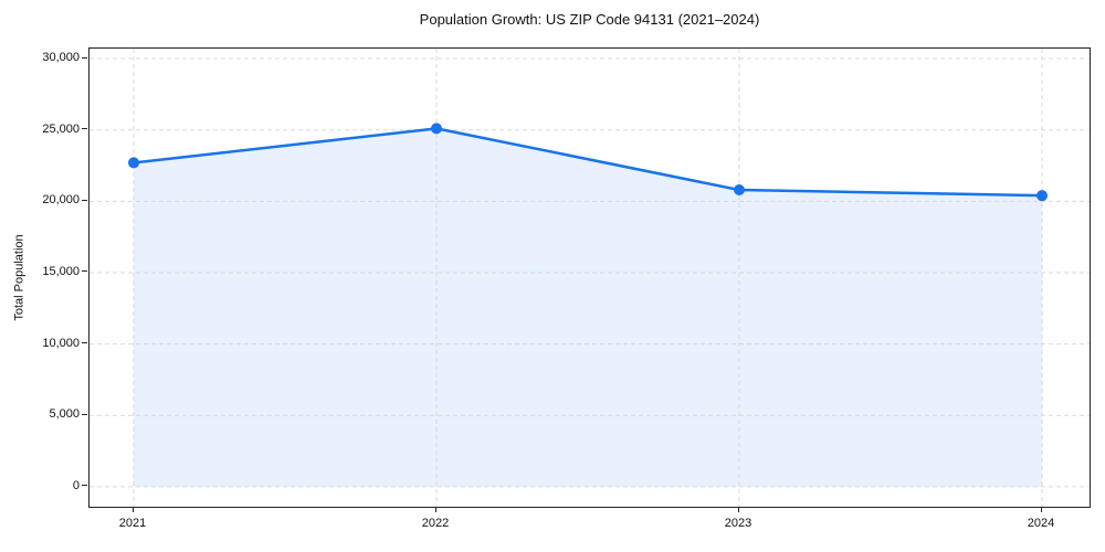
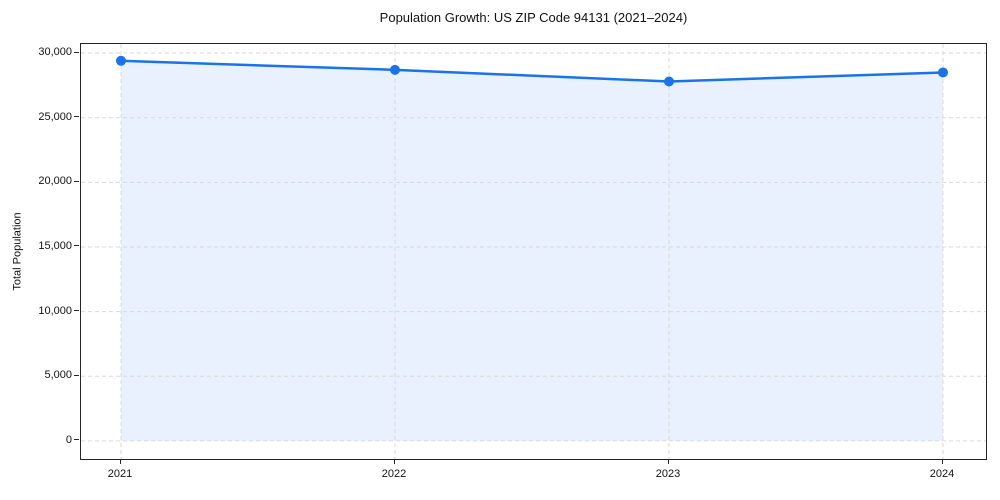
2021: 22700 -> 29400
2022: 25100 -> 28700
2023: 20800 -> 27800
2024: 20400 -> 28500
